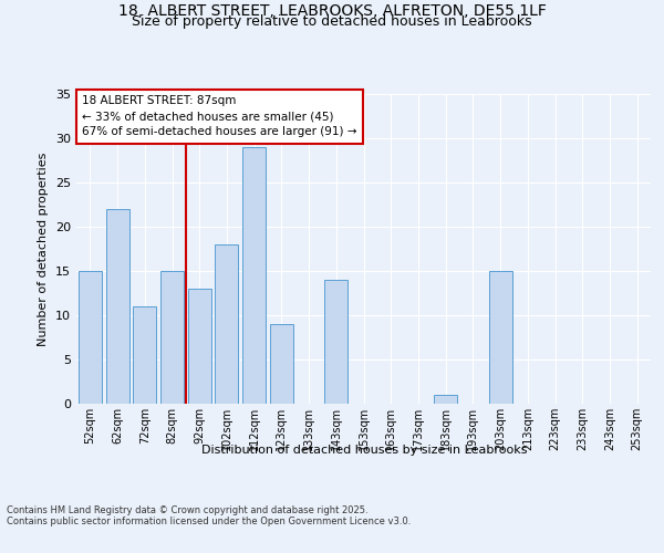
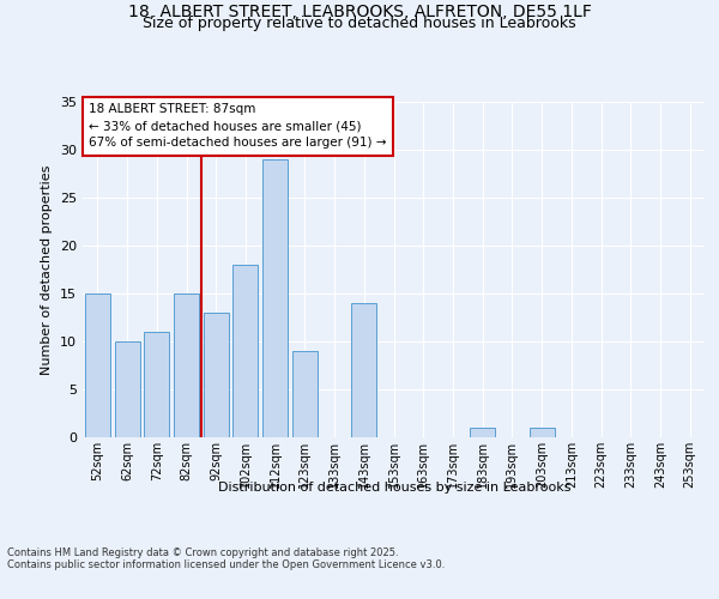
62sqm: 22 -> 10
203sqm: 15 -> 1
